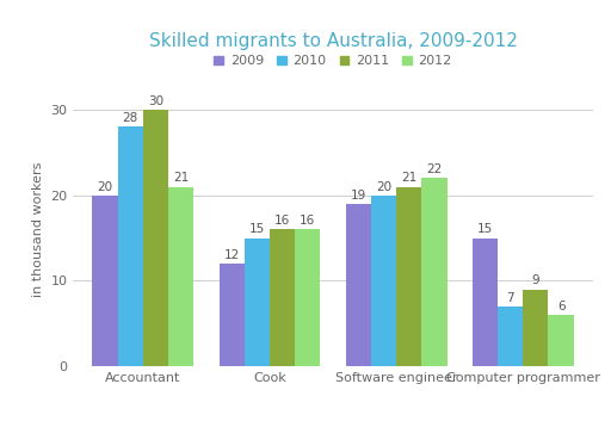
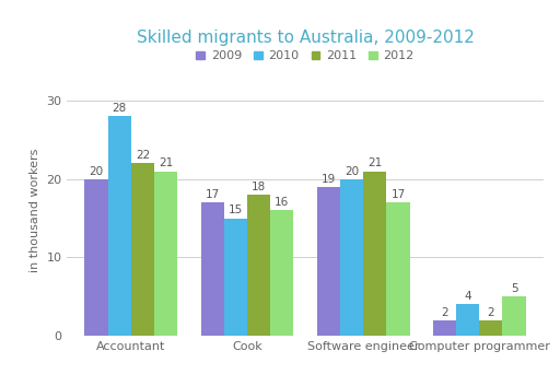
2011/Accountant: 30 -> 22
2009/Cook: 12 -> 17
2011/Cook: 16 -> 18
2012/Software engineer: 22 -> 17
2009/Computer programmer: 15 -> 2
2010/Computer programmer: 7 -> 4
2011/Computer programmer: 9 -> 2
2012/Computer programmer: 6 -> 5
